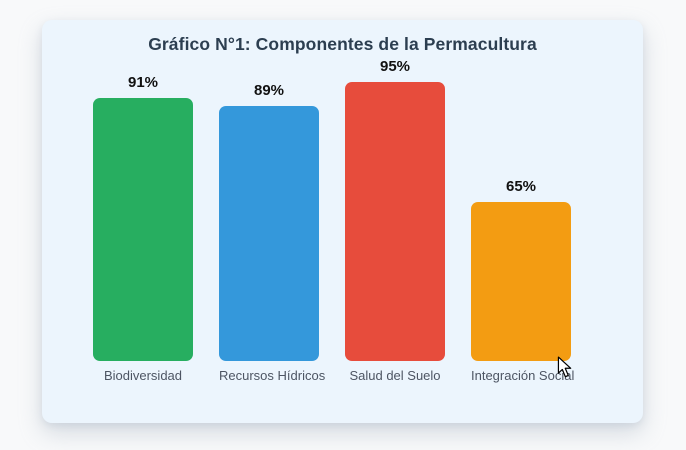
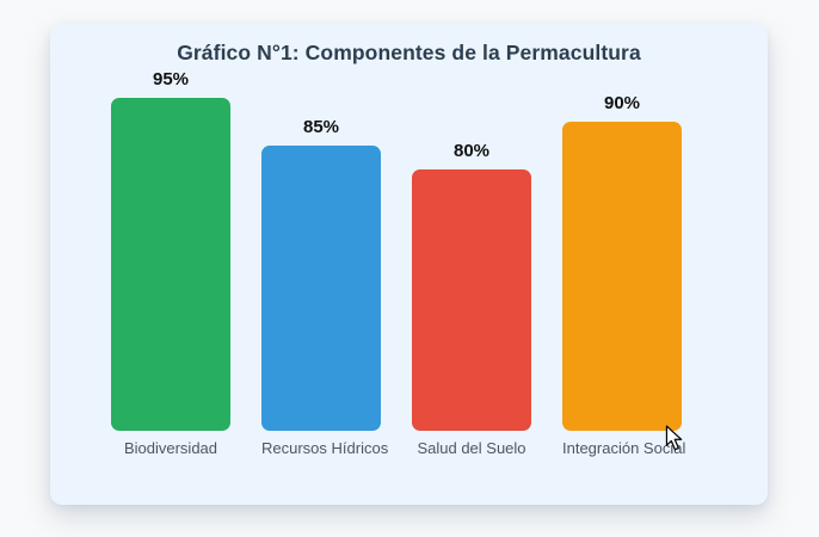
Biodiversidad: 91% -> 95%
Recursos Hídricos: 89% -> 85%
Salud del Suelo: 95% -> 80%
Integración Social: 65% -> 90%
